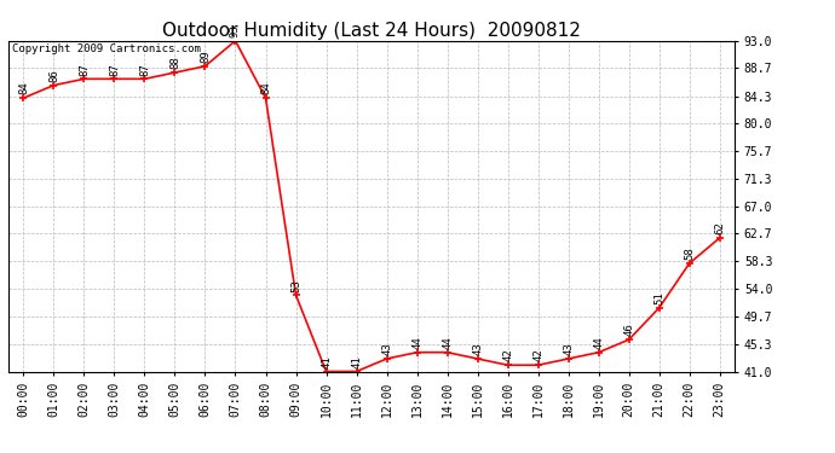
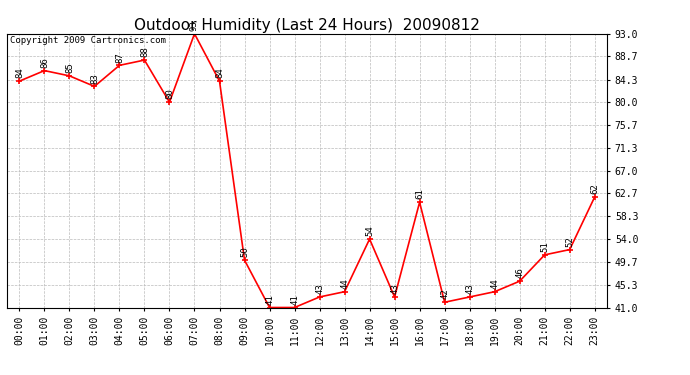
02:00: 87 -> 85
03:00: 87 -> 83
06:00: 89 -> 80
09:00: 53 -> 50
14:00: 44 -> 54
16:00: 42 -> 61
22:00: 58 -> 52
